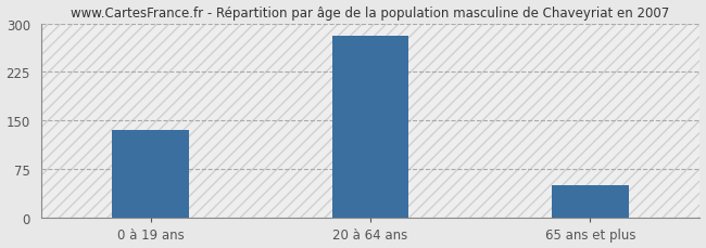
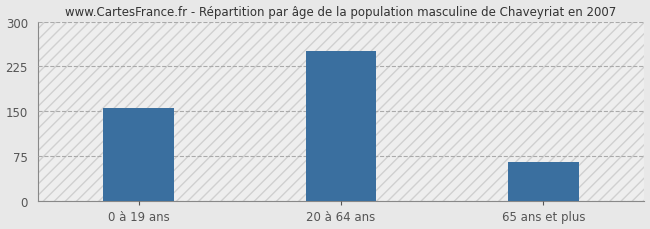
0 à 19 ans: 135 -> 156
20 à 64 ans: 280 -> 250
65 ans et plus: 50 -> 66
